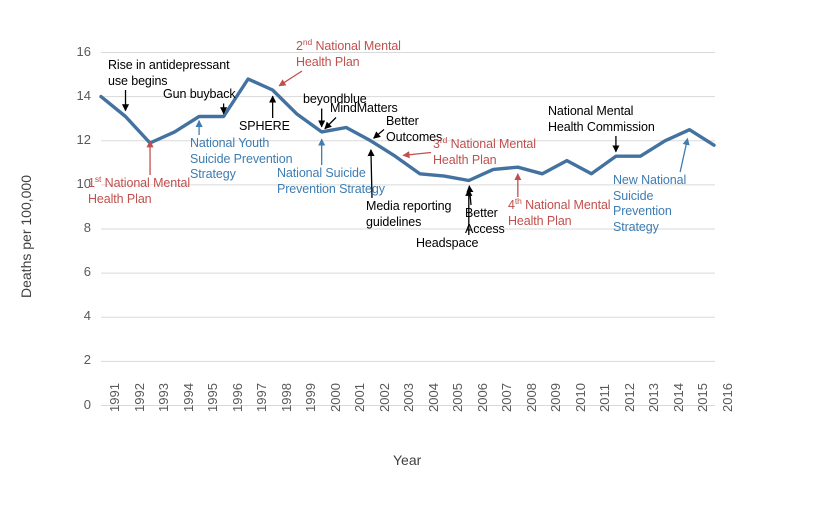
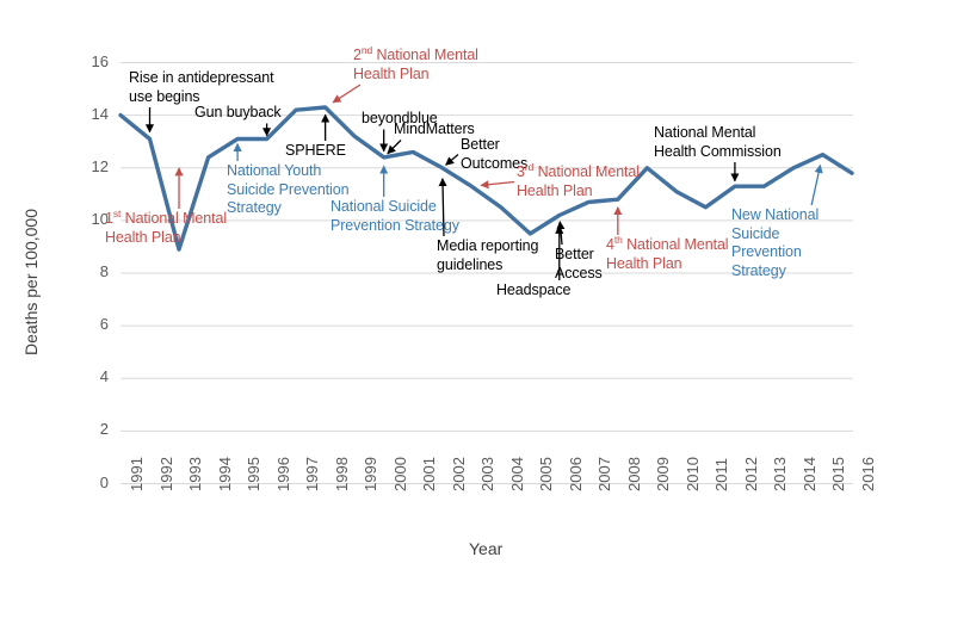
1993: 11.9 -> 8.9
1997: 14.8 -> 14.2
2005: 10.4 -> 9.5
2009: 10.5 -> 12.0
